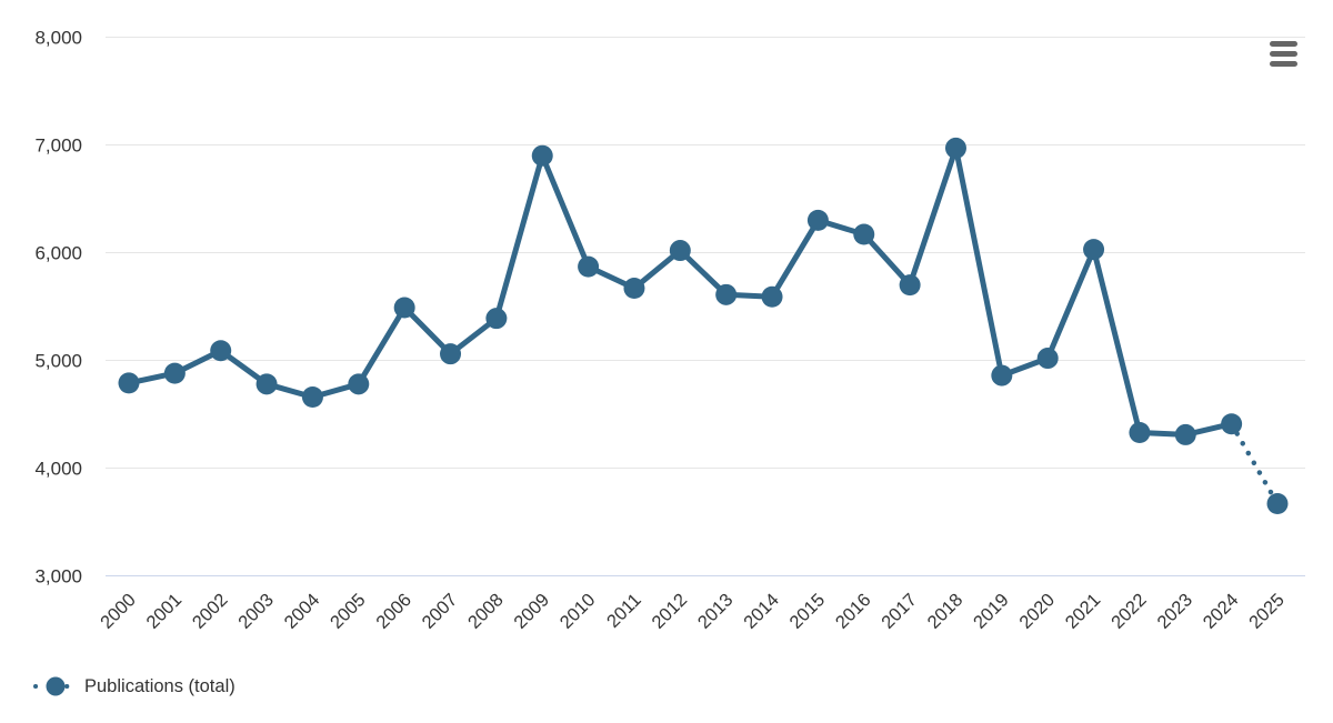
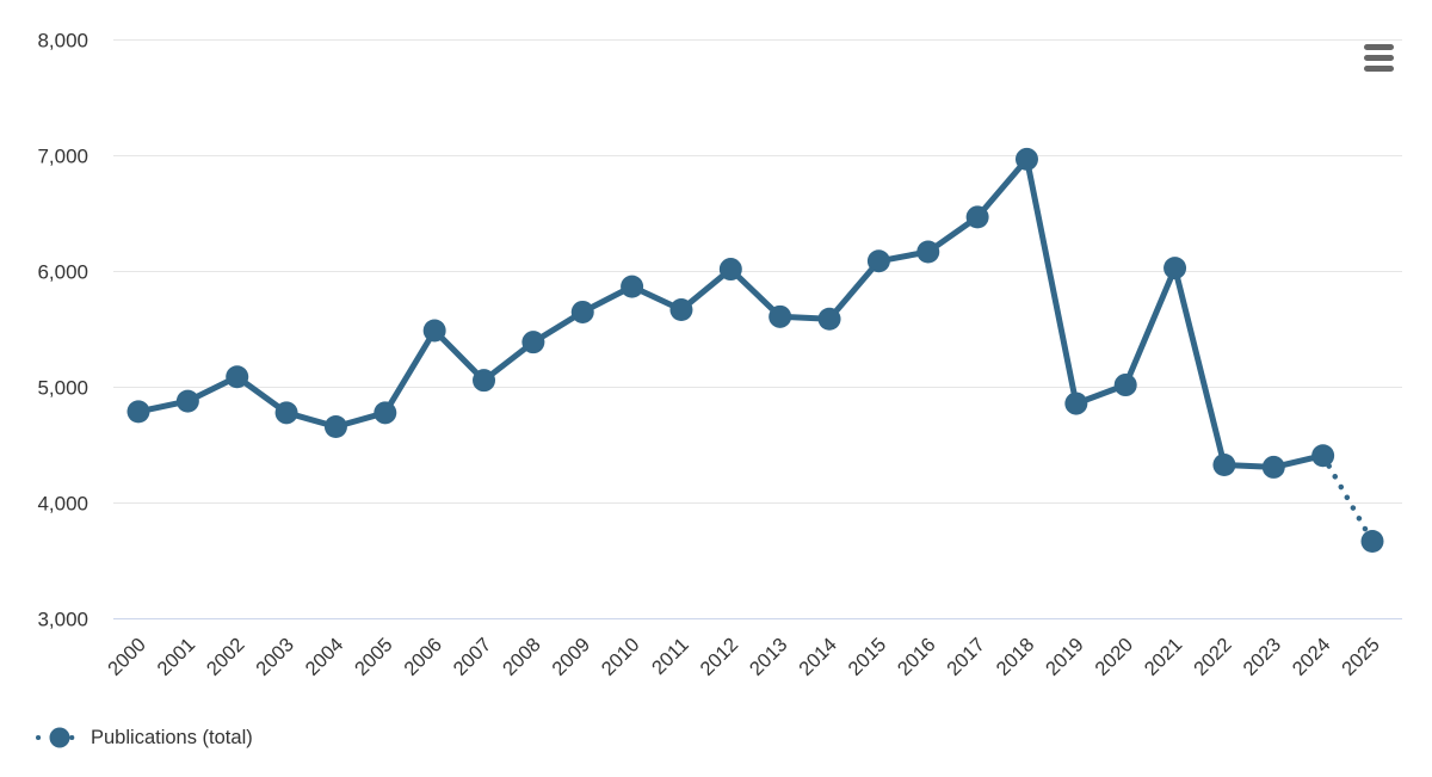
2009: 6900 -> 5600
2015: 6300 -> 6100
2017: 5700 -> 6500
